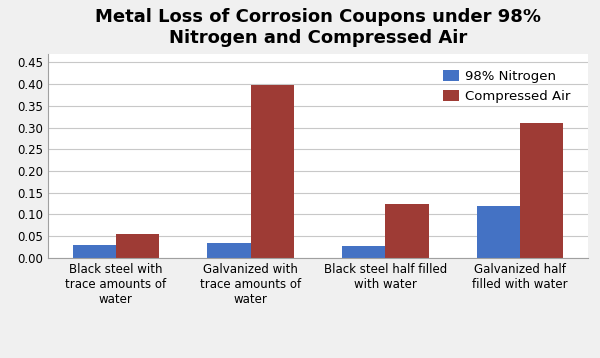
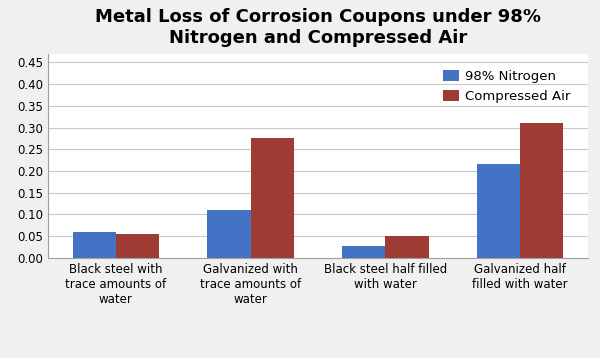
98% Nitrogen/Black steel with trace amounts of water: 0.030 -> 0.060
98% Nitrogen/Galvanized with trace amounts of water: 0.034 -> 0.110
Compressed Air/Galvanized with trace amounts of water: 0.398 -> 0.275
Compressed Air/Black steel half filled with water: 0.124 -> 0.050
98% Nitrogen/Galvanized half filled with water: 0.120 -> 0.215
